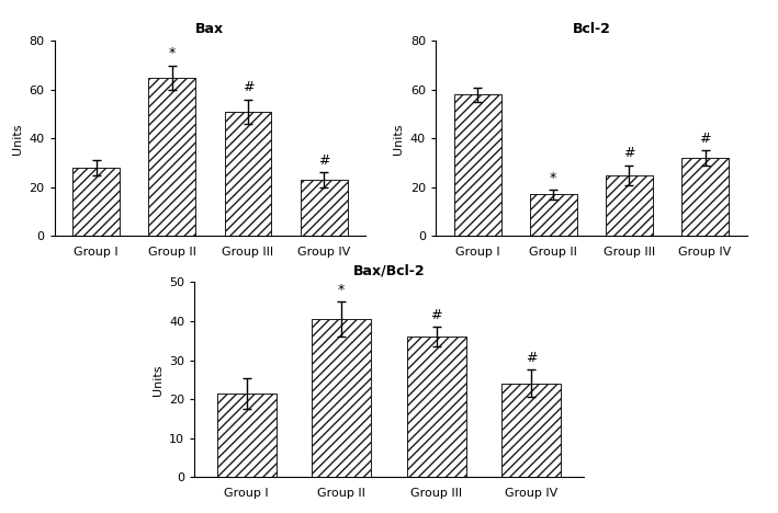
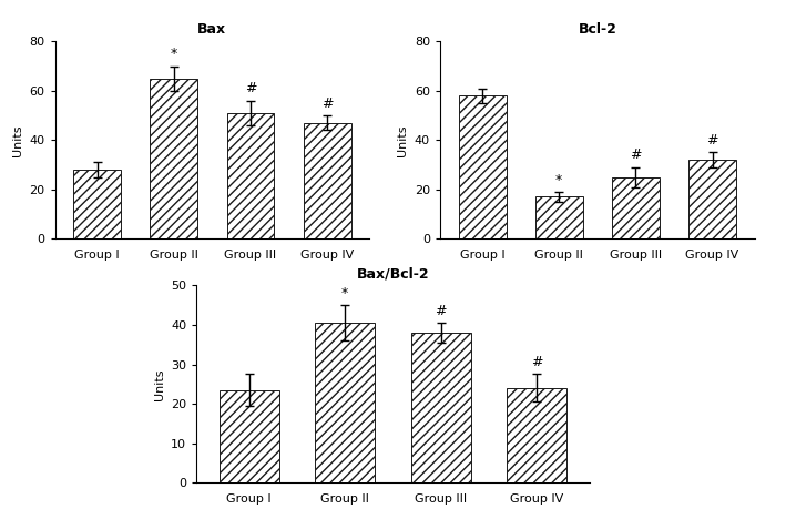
Bax/Group IV: 23 -> 47
Bax/Bcl-2/Group I: 21.5 -> 23.5
Bax/Bcl-2/Group III: 36.0 -> 38.0
